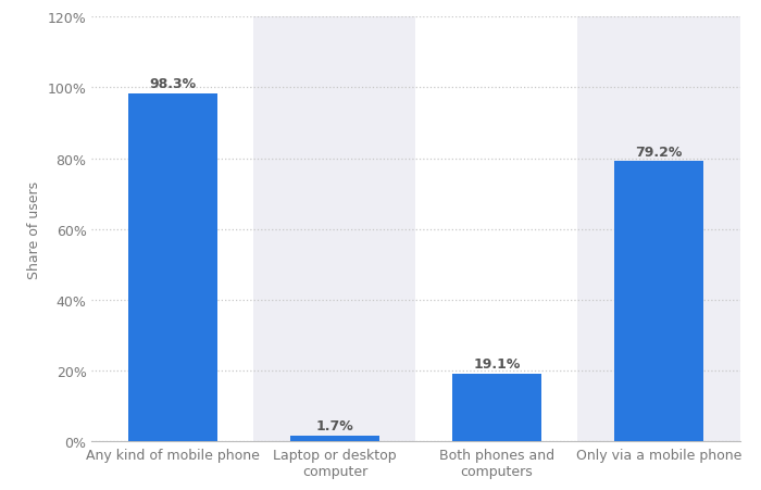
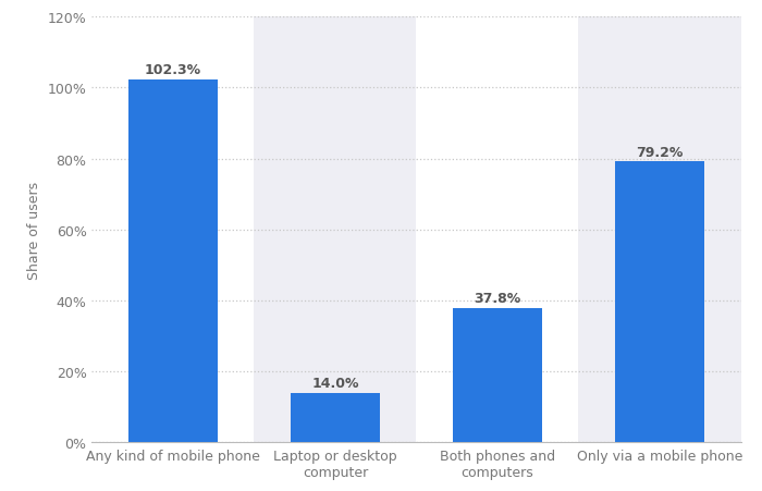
Any kind of mobile phone: 98.3% -> 102.3%
Laptop or desktop computer: 1.7% -> 14.0%
Both phones and computers: 19.1% -> 37.8%
